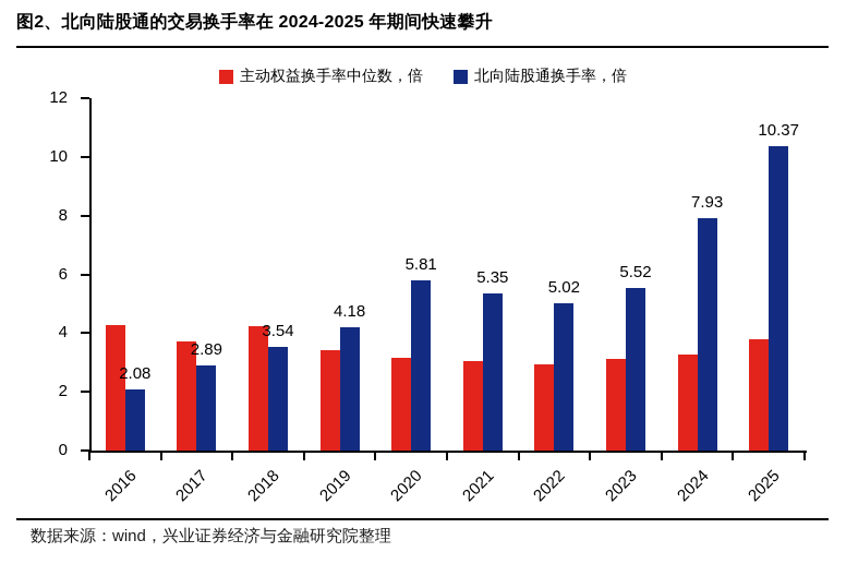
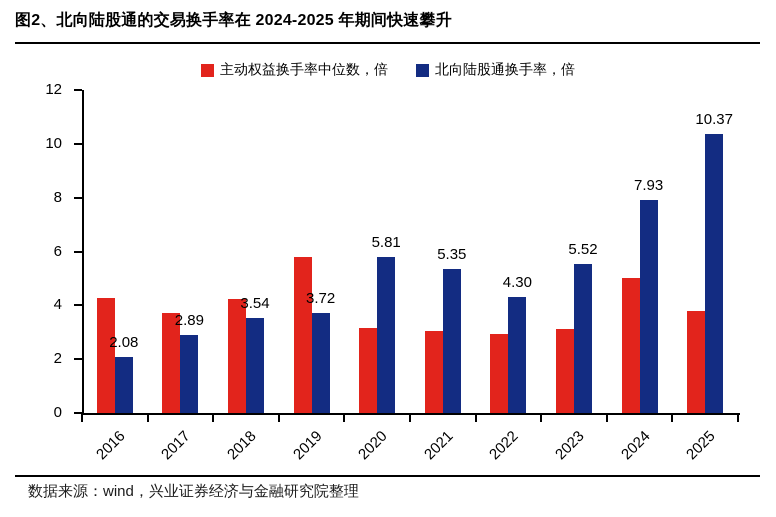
主动权益换手率中位数，倍/2019: 3.4 -> 5.8
北向陆股通换手率，倍/2019: 4.18 -> 3.72
北向陆股通换手率，倍/2022: 5.02 -> 4.30
主动权益换手率中位数，倍/2024: 3.3 -> 5.0
